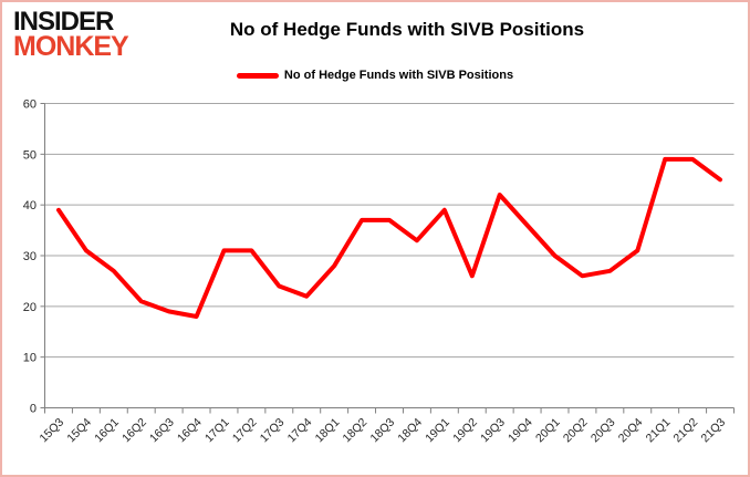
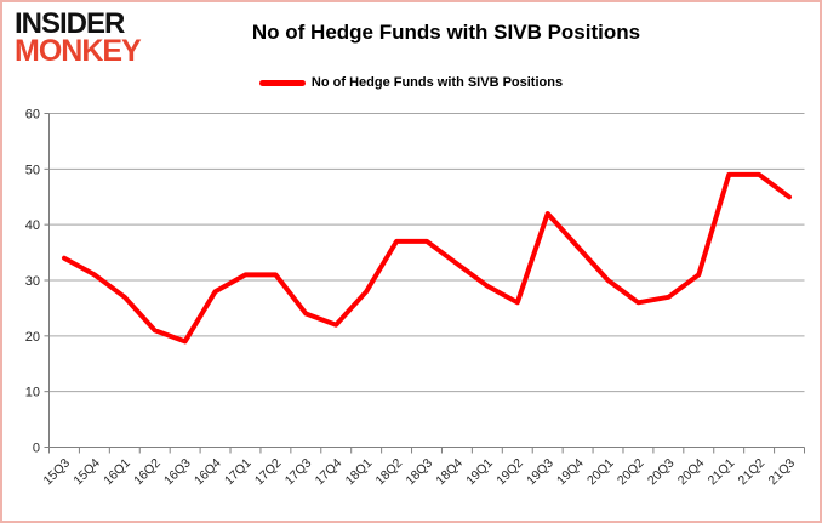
15Q3: 39 -> 34
16Q4: 18 -> 28
19Q1: 39 -> 29
